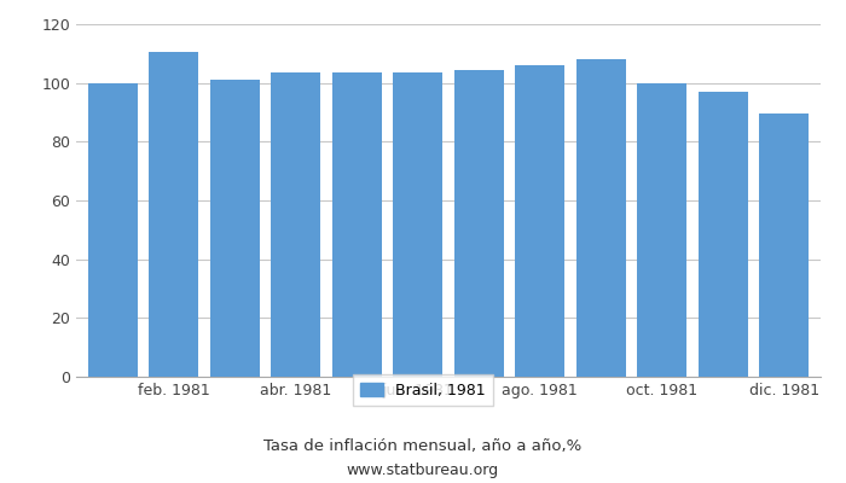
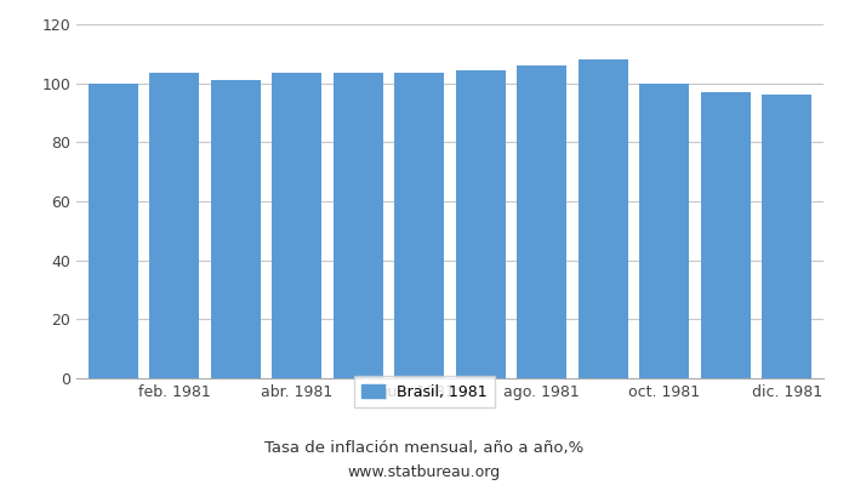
feb. 1981: 110.5 -> 103.5
dic. 1981: 89.5 -> 96.0
